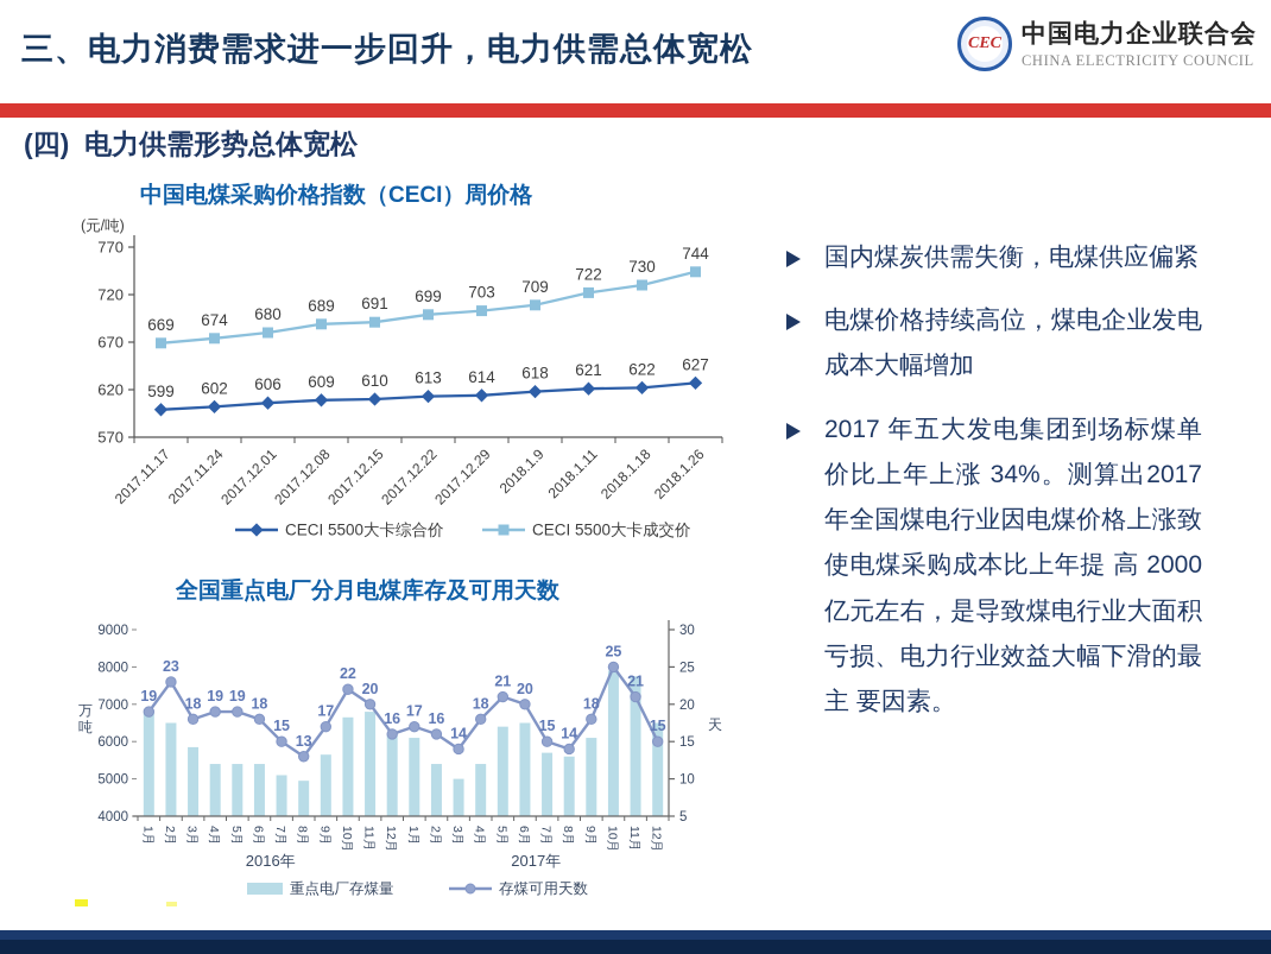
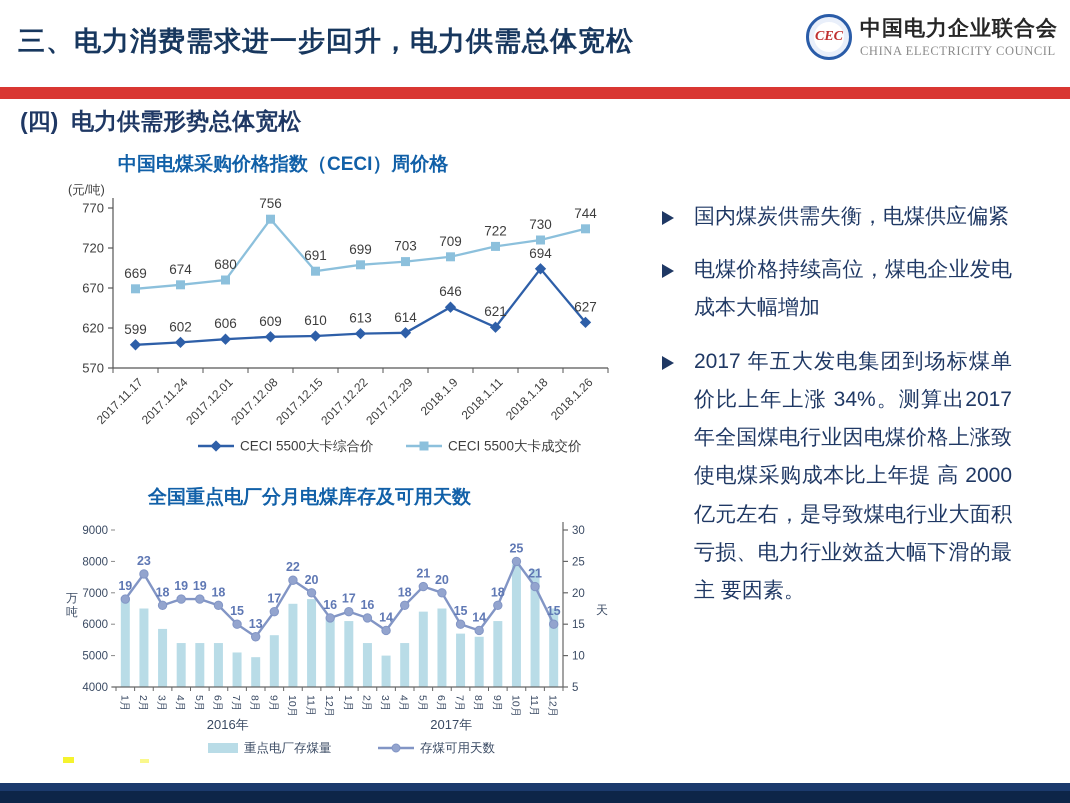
中国电煤采购价格指数（CECI）周价格/CECI 5500大卡成交价/2017.12.08: 689 -> 756
中国电煤采购价格指数（CECI）周价格/CECI 5500大卡综合价/2018.1.9: 618 -> 646
中国电煤采购价格指数（CECI）周价格/CECI 5500大卡综合价/2018.1.18: 622 -> 694
